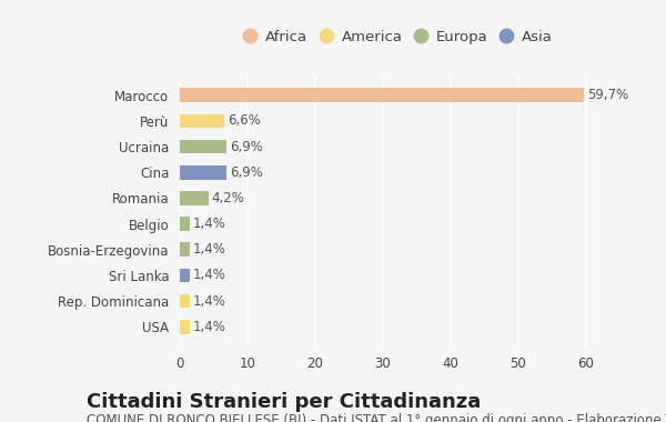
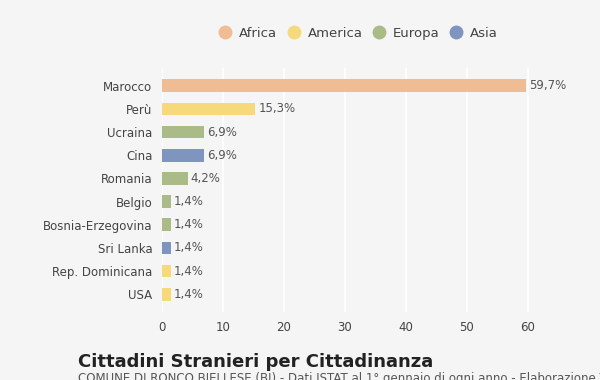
Perù: 6,6% -> 15,3%
